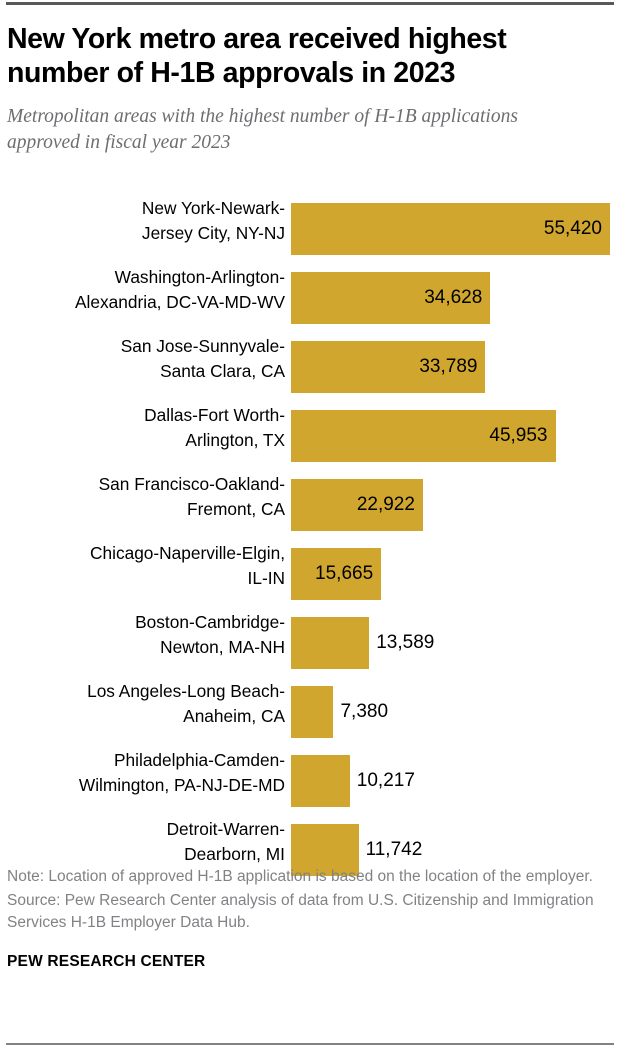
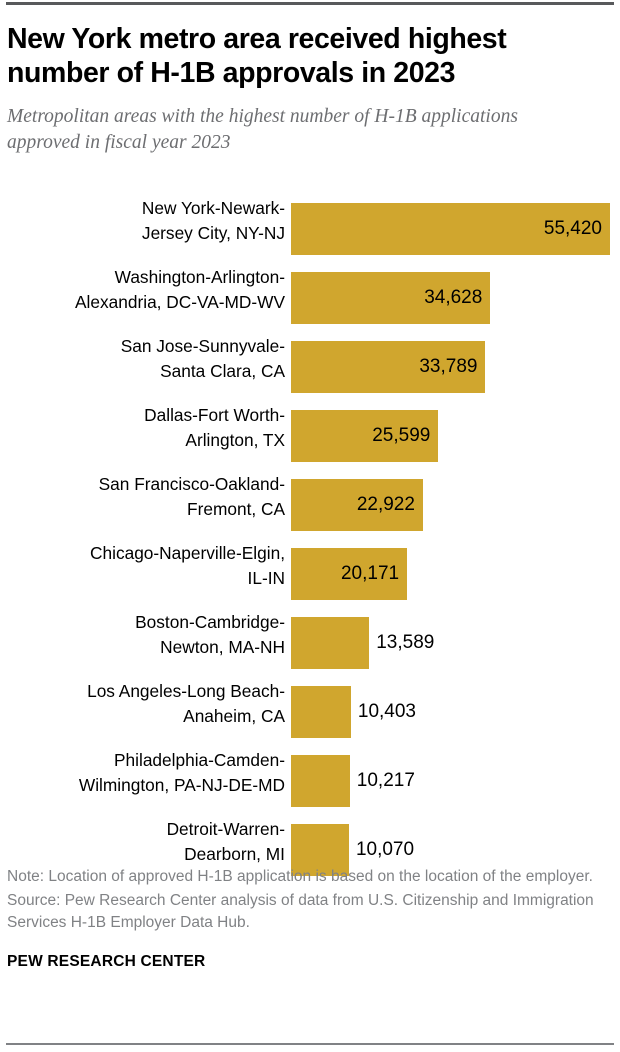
Dallas-Fort Worth- Arlington, TX: 45,953 -> 25,599
Chicago-Naperville-Elgin, IL-IN: 15,665 -> 20,171
Los Angeles-Long Beach- Anaheim, CA: 7,380 -> 10,403
Detroit-Warren- Dearborn, MI: 11,742 -> 10,070
